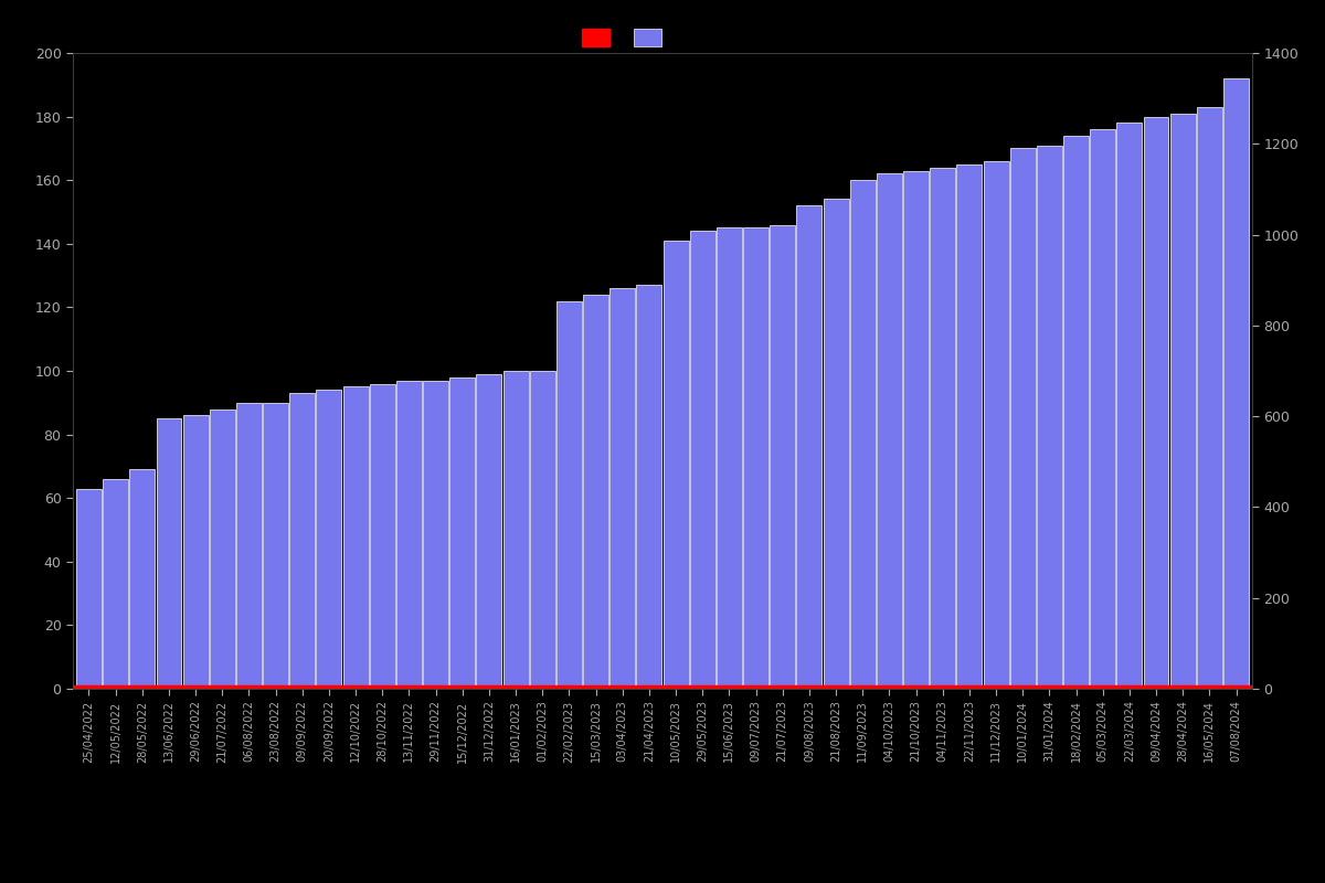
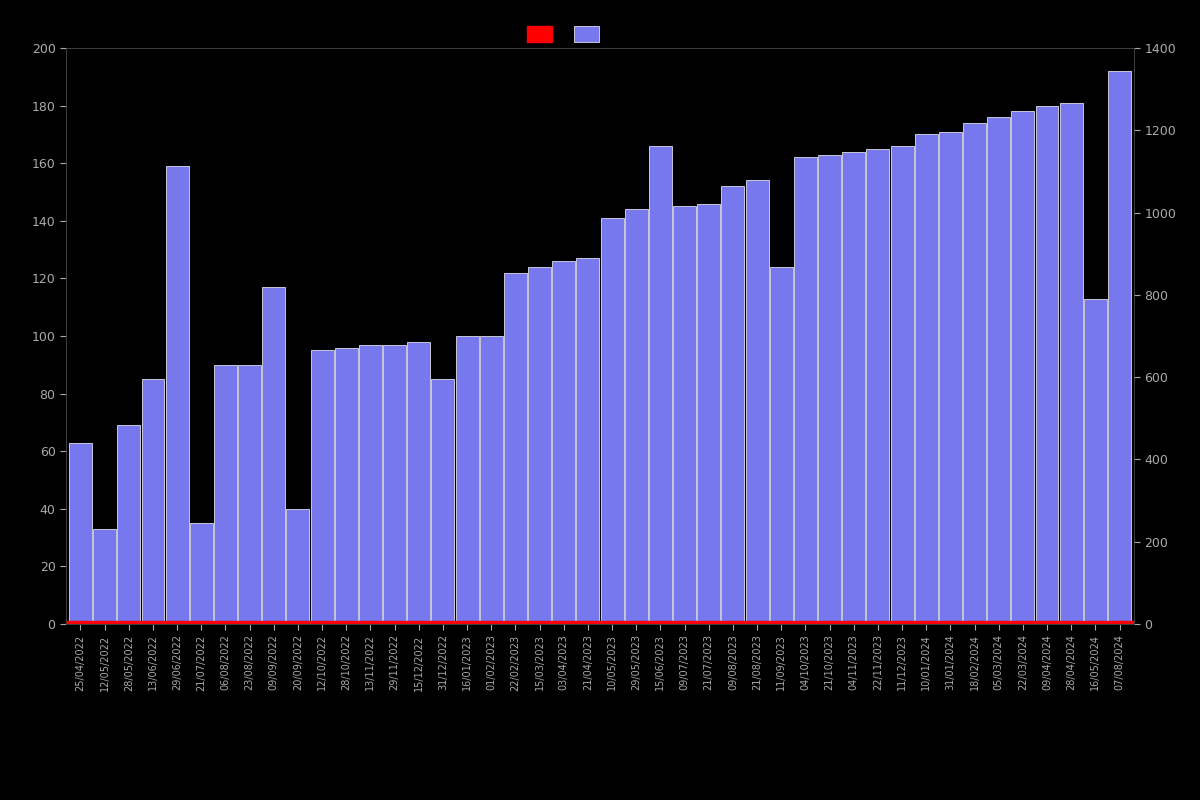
12/05/2022: 66 -> 33
29/06/2022: 86 -> 159
21/07/2022: 88 -> 35
09/09/2022: 93 -> 117
20/09/2022: 94 -> 40
31/12/2022: 99 -> 85
15/06/2023: 145 -> 166
11/09/2023: 160 -> 124
16/05/2024: 183 -> 113
